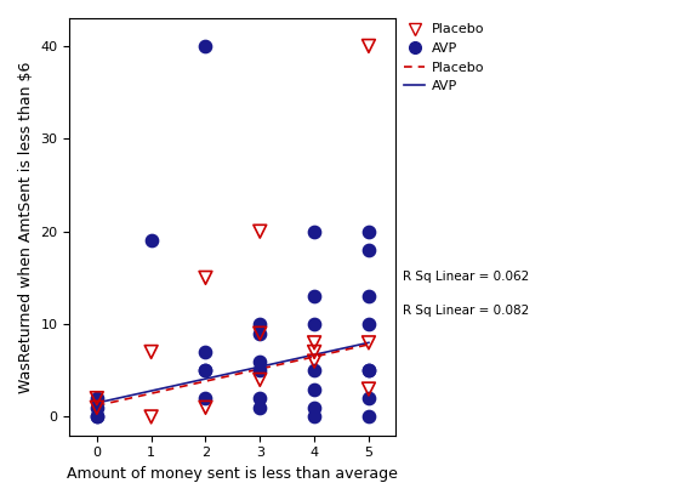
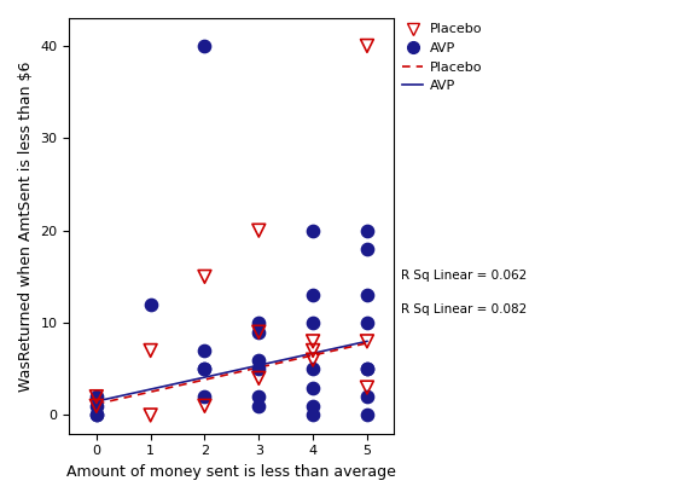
AVP/1: 19 -> 12
